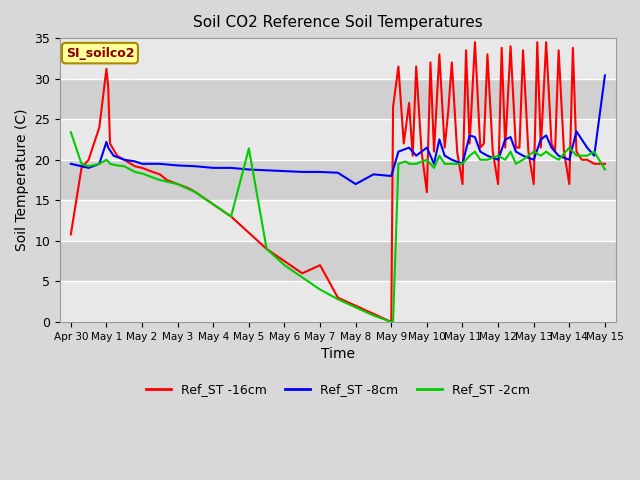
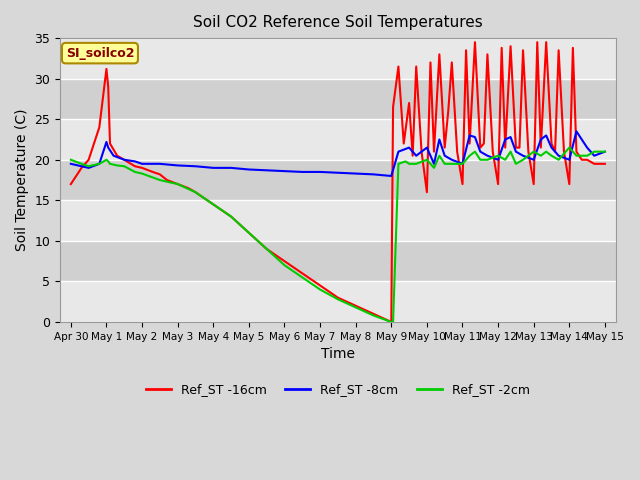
Ref_ST -16cm/Apr 30: 10.8 -> 17.0
Ref_ST -2cm/Apr 30: 23.4 -> 20.0
Ref_ST -2cm/May 5: 21.4 -> 11.0
Ref_ST -16cm/May 7: 7.0 -> 4.5
Ref_ST -8cm/May 8: 17.0 -> 18.3
Ref_ST -8cm/May 15: 30.4 -> 21.0
Ref_ST -2cm/May 15: 18.8 -> 21.0
